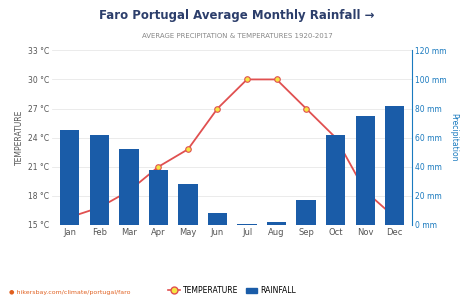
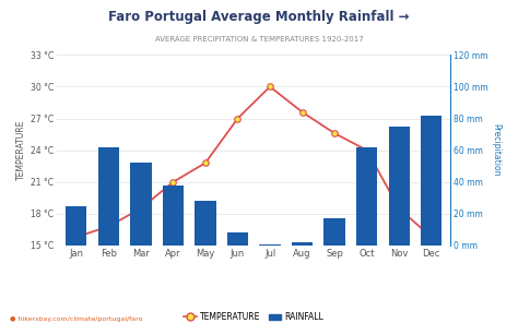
RAINFALL/Jan: 65 mm -> 25 mm
TEMPERATURE/Aug: 30.0 °C -> 27.6 °C
TEMPERATURE/Sep: 27.0 °C -> 25.6 °C
